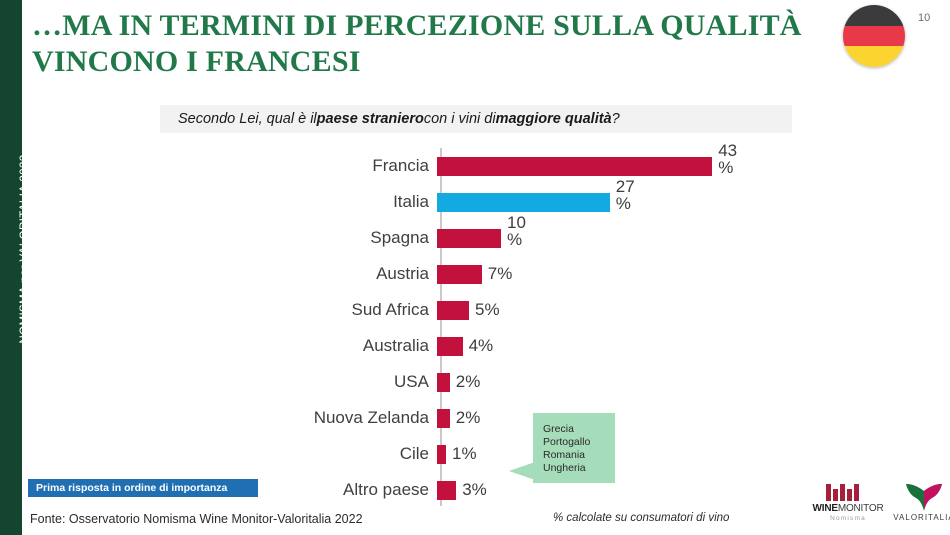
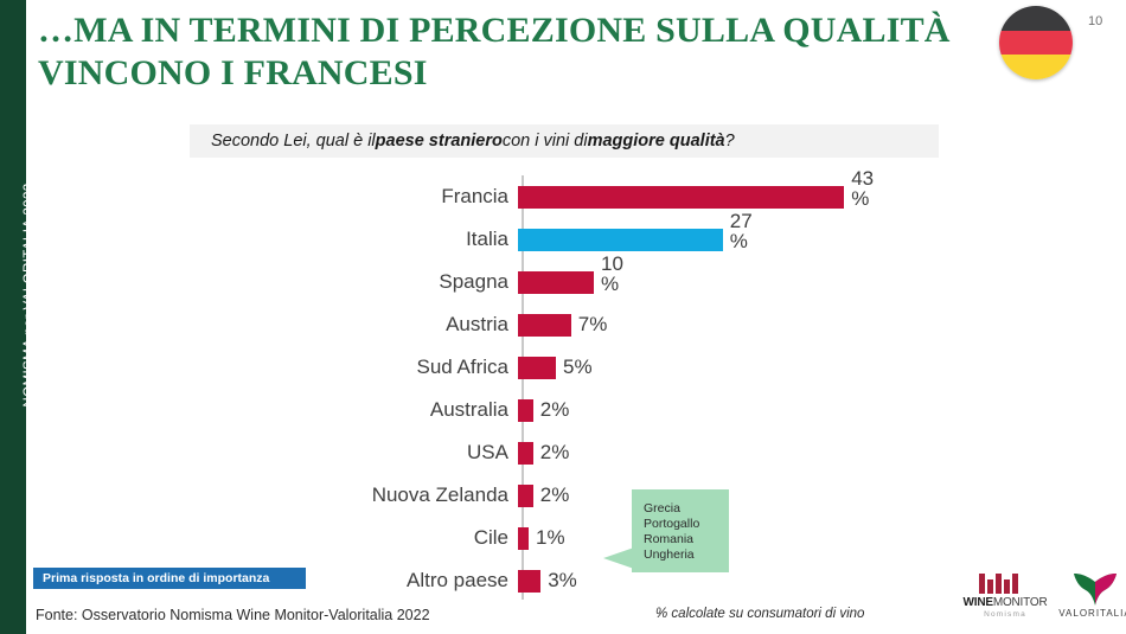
Australia: 4% -> 2%
